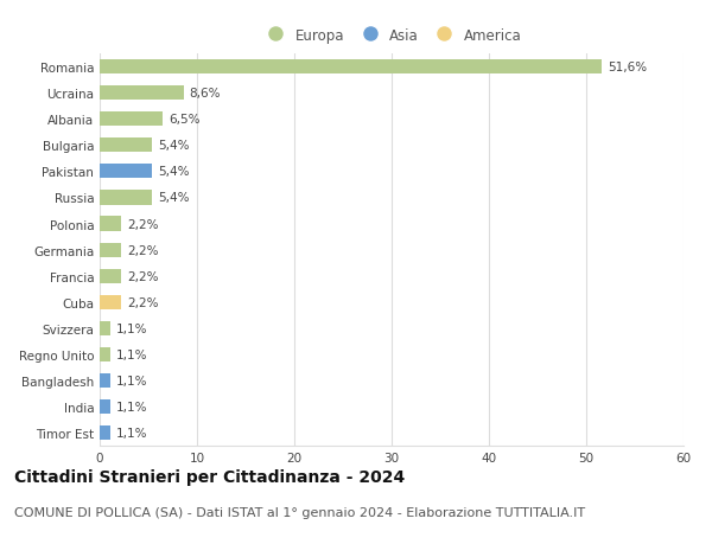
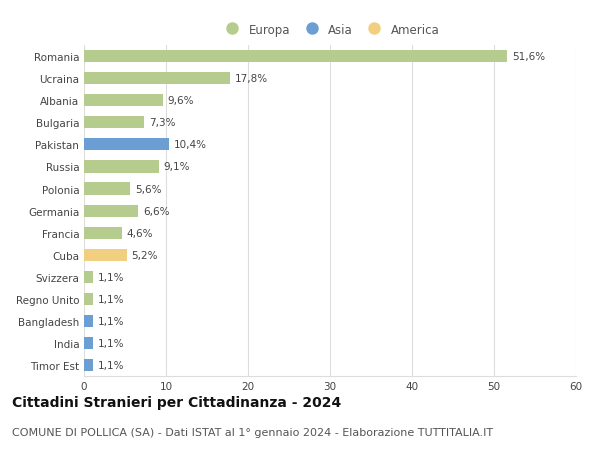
Ucraina: 8,6% -> 17,8%
Albania: 6,5% -> 9,6%
Bulgaria: 5,4% -> 7,3%
Pakistan: 5,4% -> 10,4%
Russia: 5,4% -> 9,1%
Polonia: 2,2% -> 5,6%
Germania: 2,2% -> 6,6%
Francia: 2,2% -> 4,6%
Cuba: 2,2% -> 5,2%
